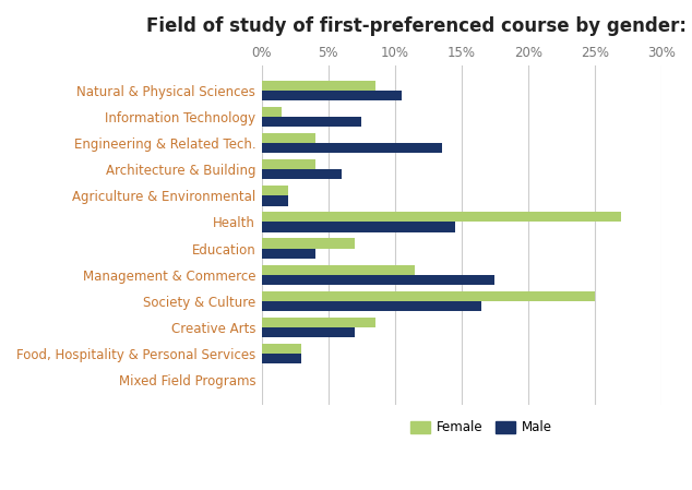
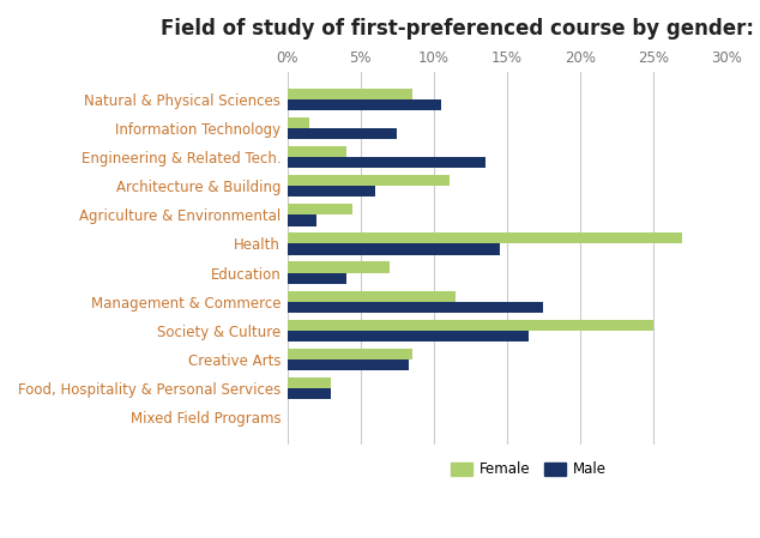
Female/Architecture & Building: 4.0% -> 11.1%
Female/Agriculture & Environmental: 2.0% -> 4.4%
Male/Creative Arts: 7.0% -> 8.3%
